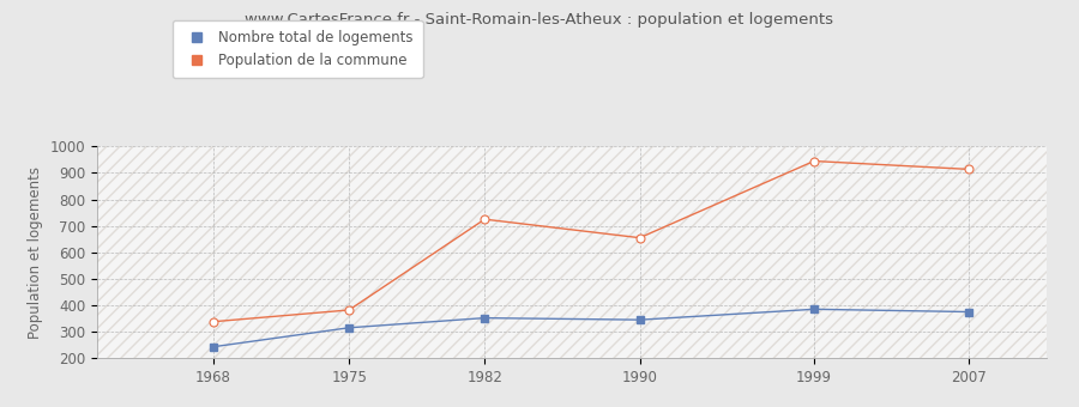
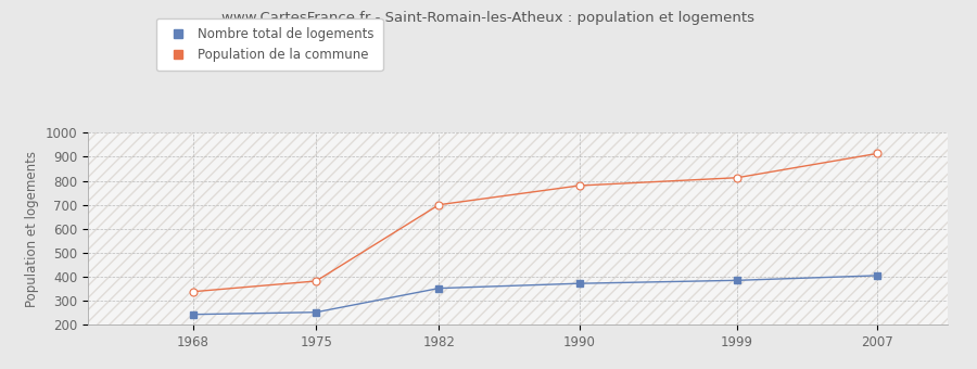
Nombre total de logements/1975: 315 -> 252
Population de la commune/1982: 725 -> 700
Nombre total de logements/1990: 345 -> 372
Population de la commune/1990: 655 -> 780
Population de la commune/1999: 945 -> 813
Nombre total de logements/2007: 375 -> 405
